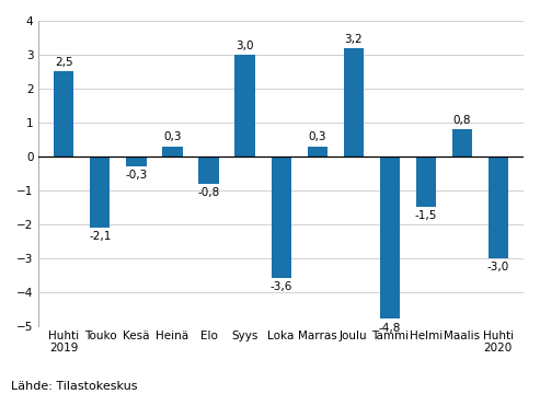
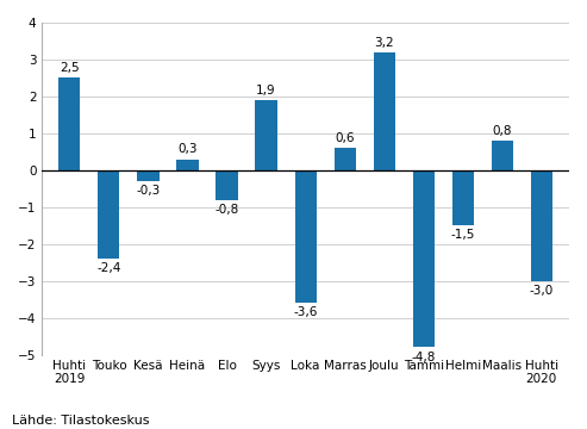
Touko: -2,1 -> -2,4
Syys: 3,0 -> 1,9
Marras: 0,3 -> 0,6
